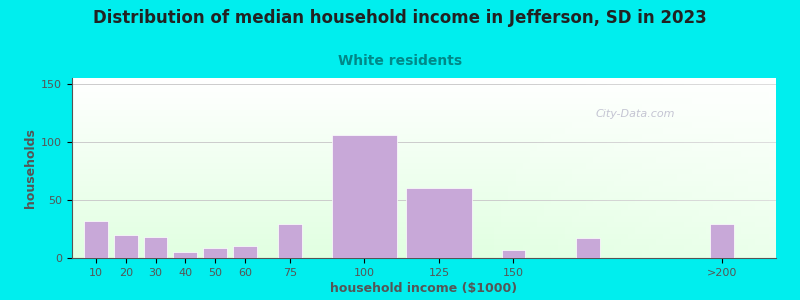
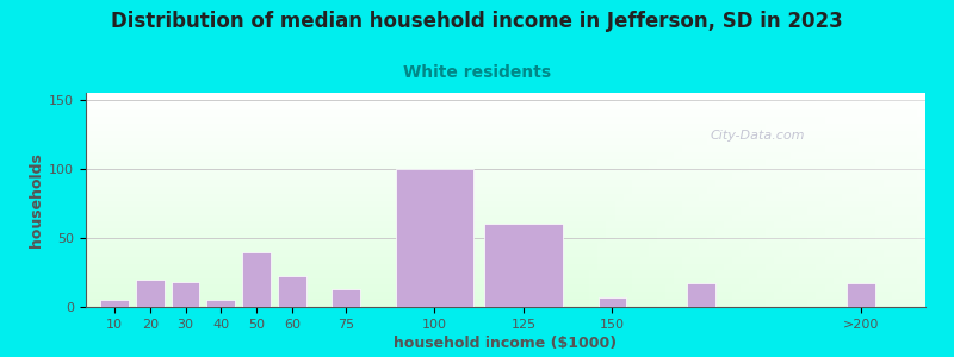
10: 32 -> 5
50: 9 -> 40
60: 10 -> 22
75: 29 -> 13
100: 106 -> 100
>200: 29 -> 17
